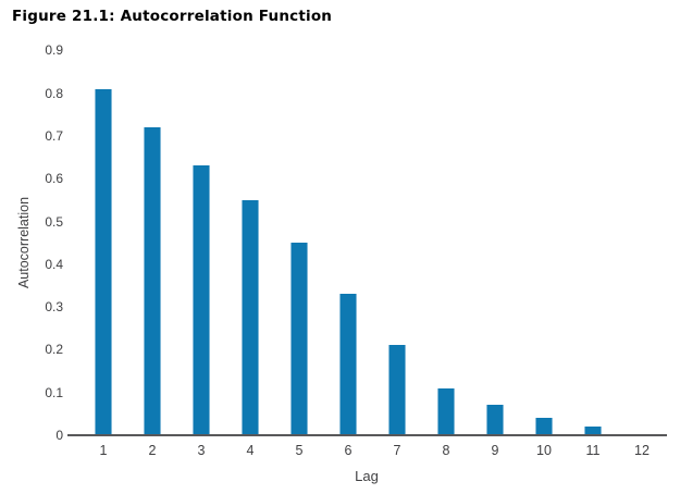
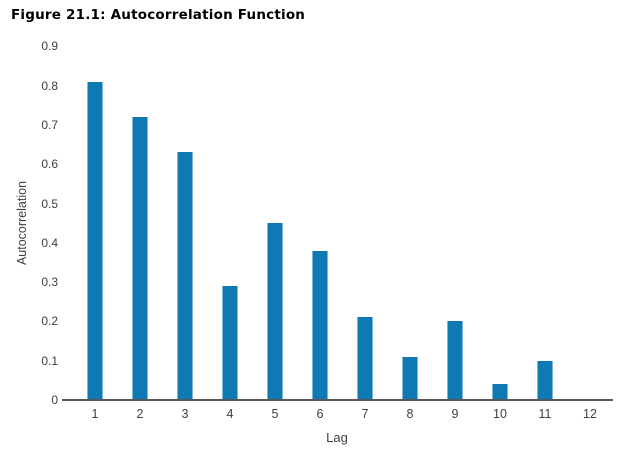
4: 0.55 -> 0.29
6: 0.33 -> 0.38
9: 0.07 -> 0.20
11: 0.02 -> 0.10
